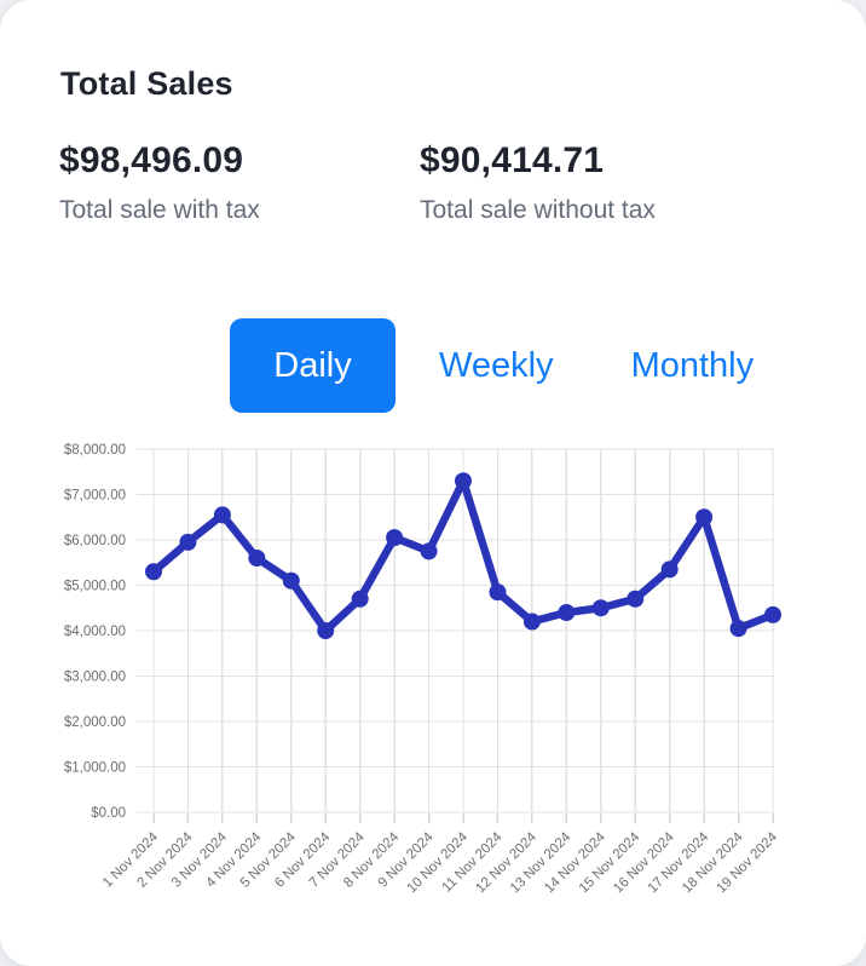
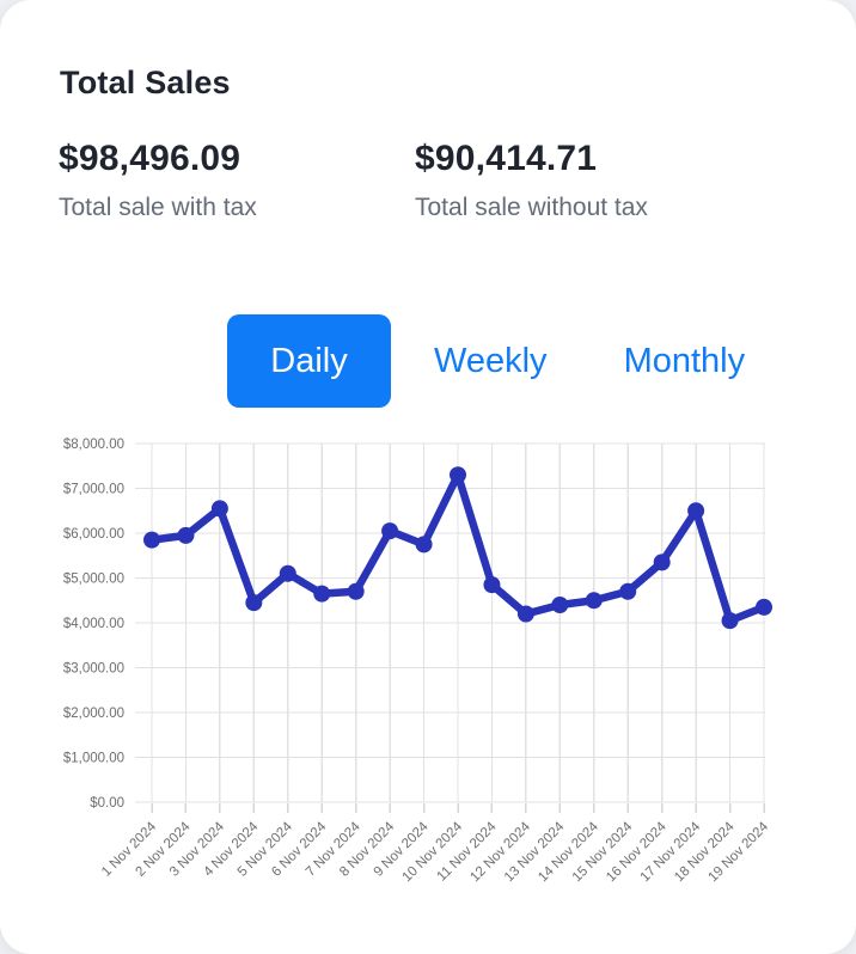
1 Nov 2024: $5300 -> $5800
4 Nov 2024: $5600 -> $4400
6 Nov 2024: $4000 -> $4600
